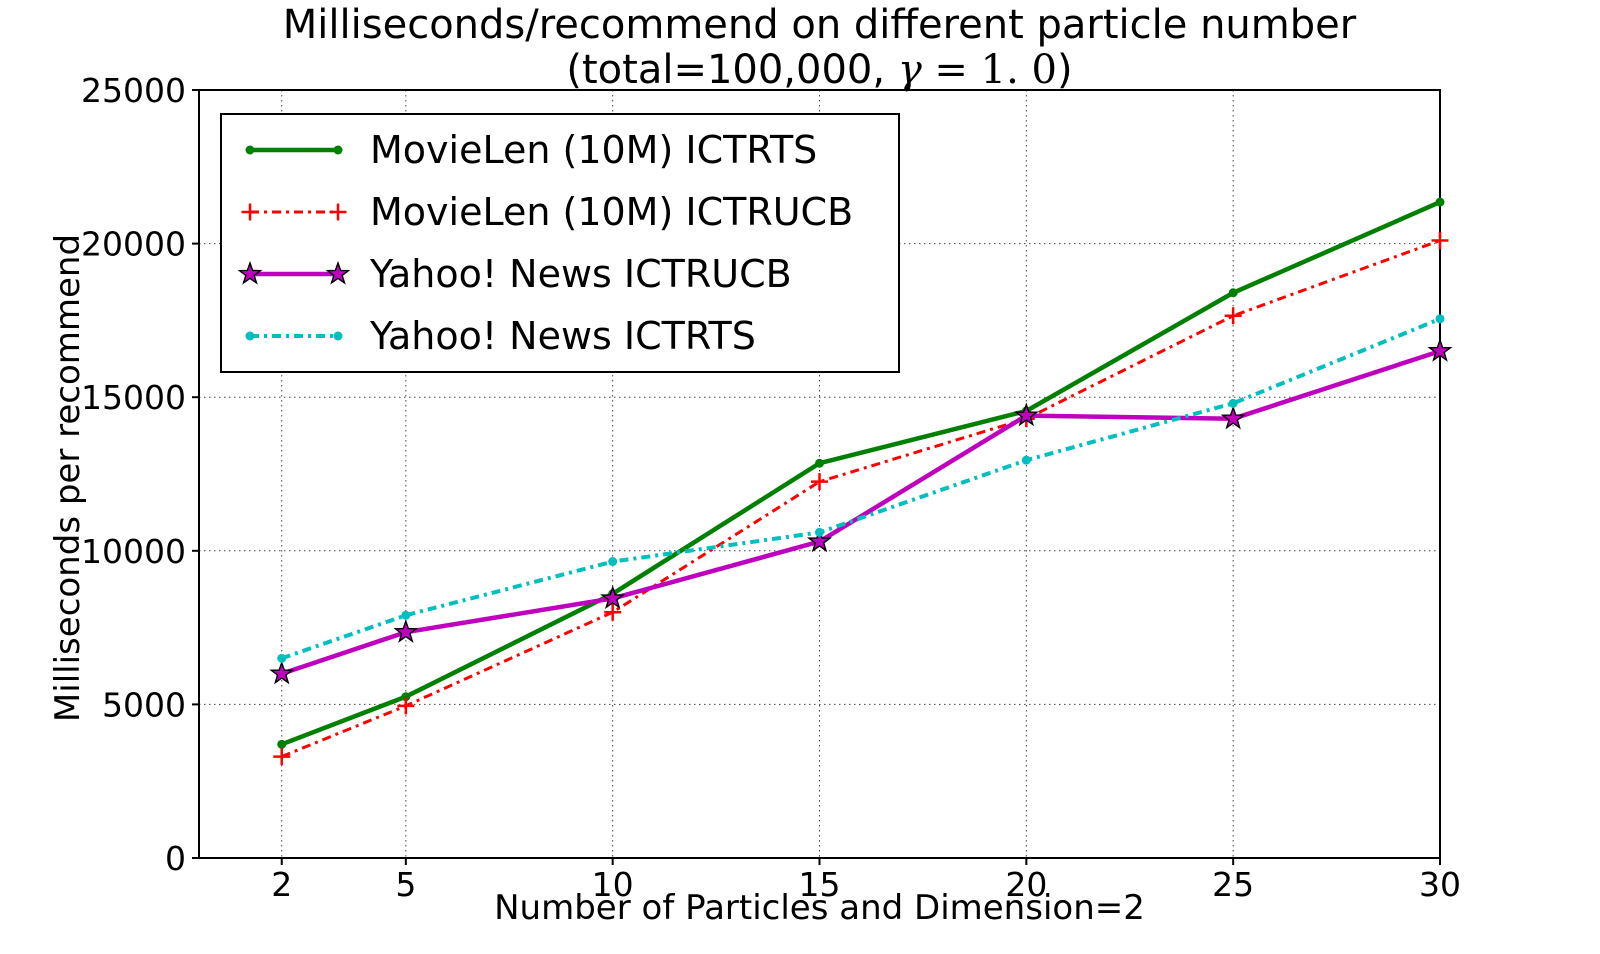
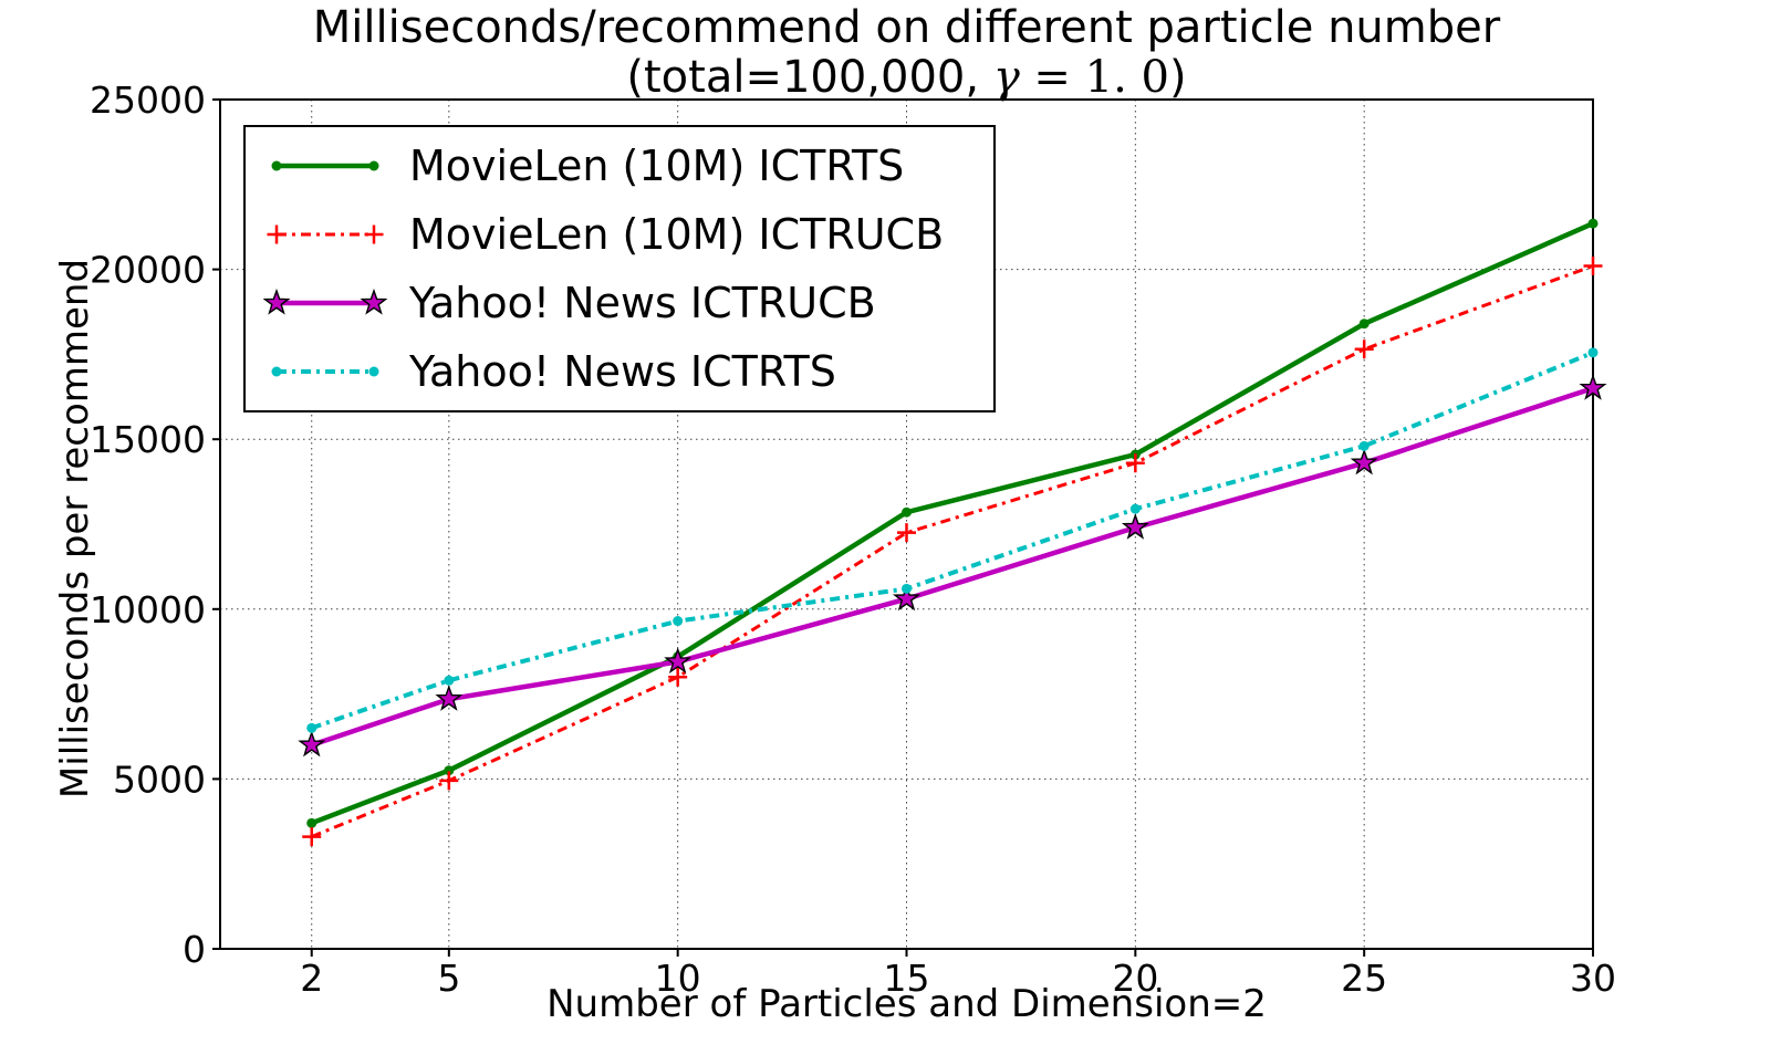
Yahoo! News ICTRUCB/20: 14400 -> 12400
